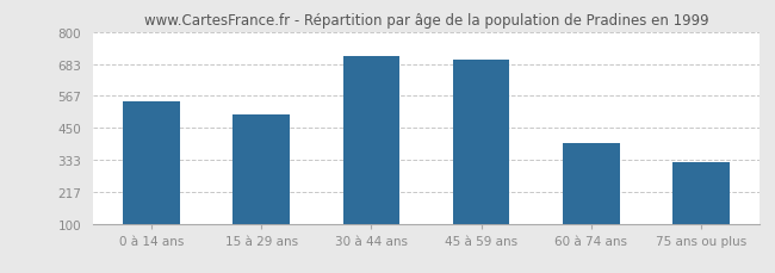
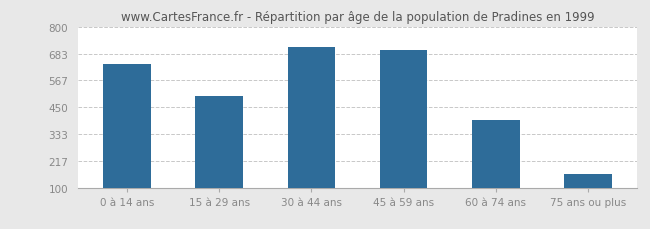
0 à 14 ans: 545 -> 638
75 ans ou plus: 325 -> 160
